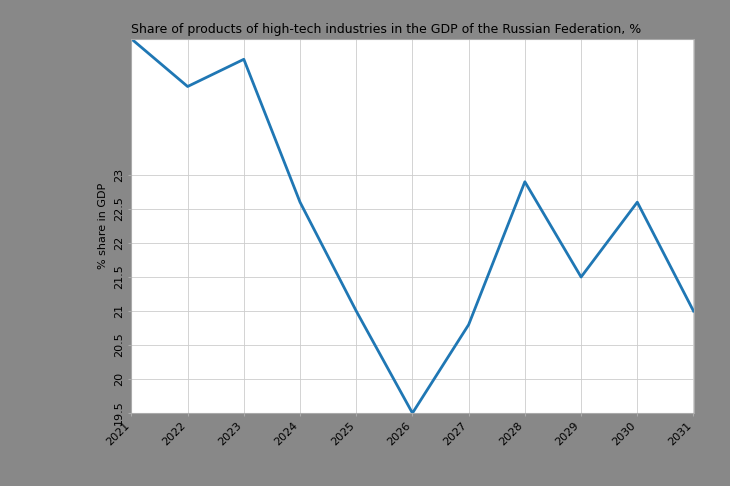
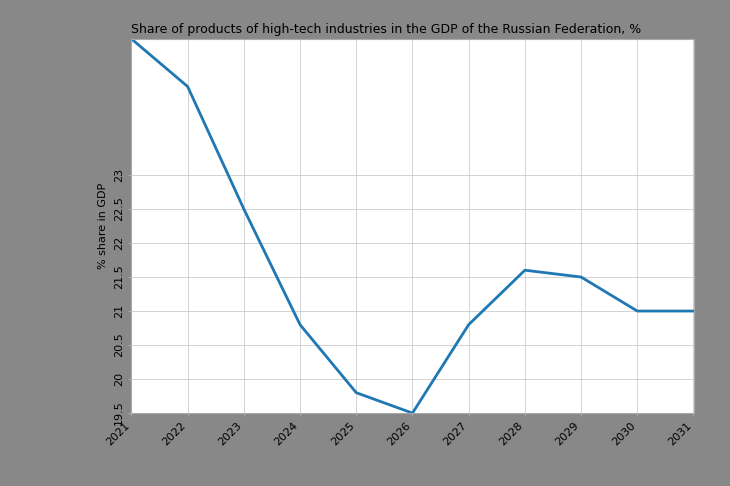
2023: 24.7 -> 22.5
2024: 22.6 -> 20.8
2025: 21.0 -> 19.8
2028: 22.9 -> 21.6
2030: 22.6 -> 21.0
